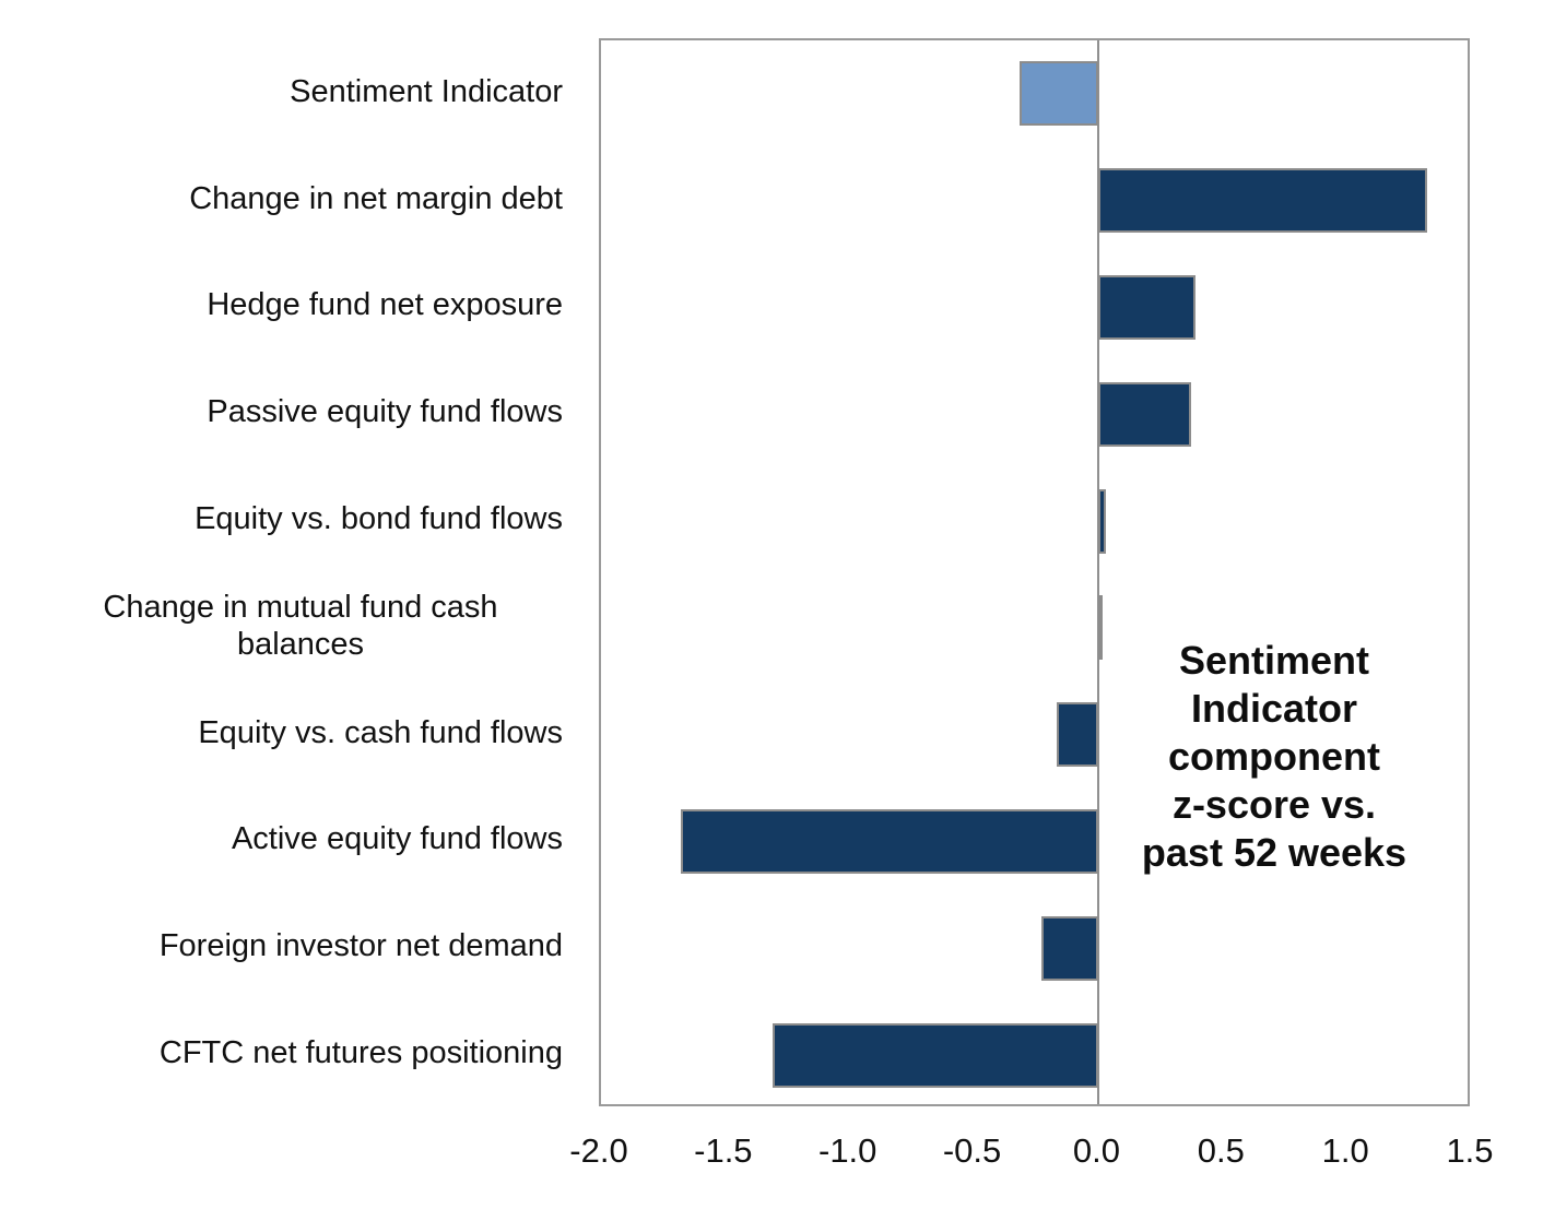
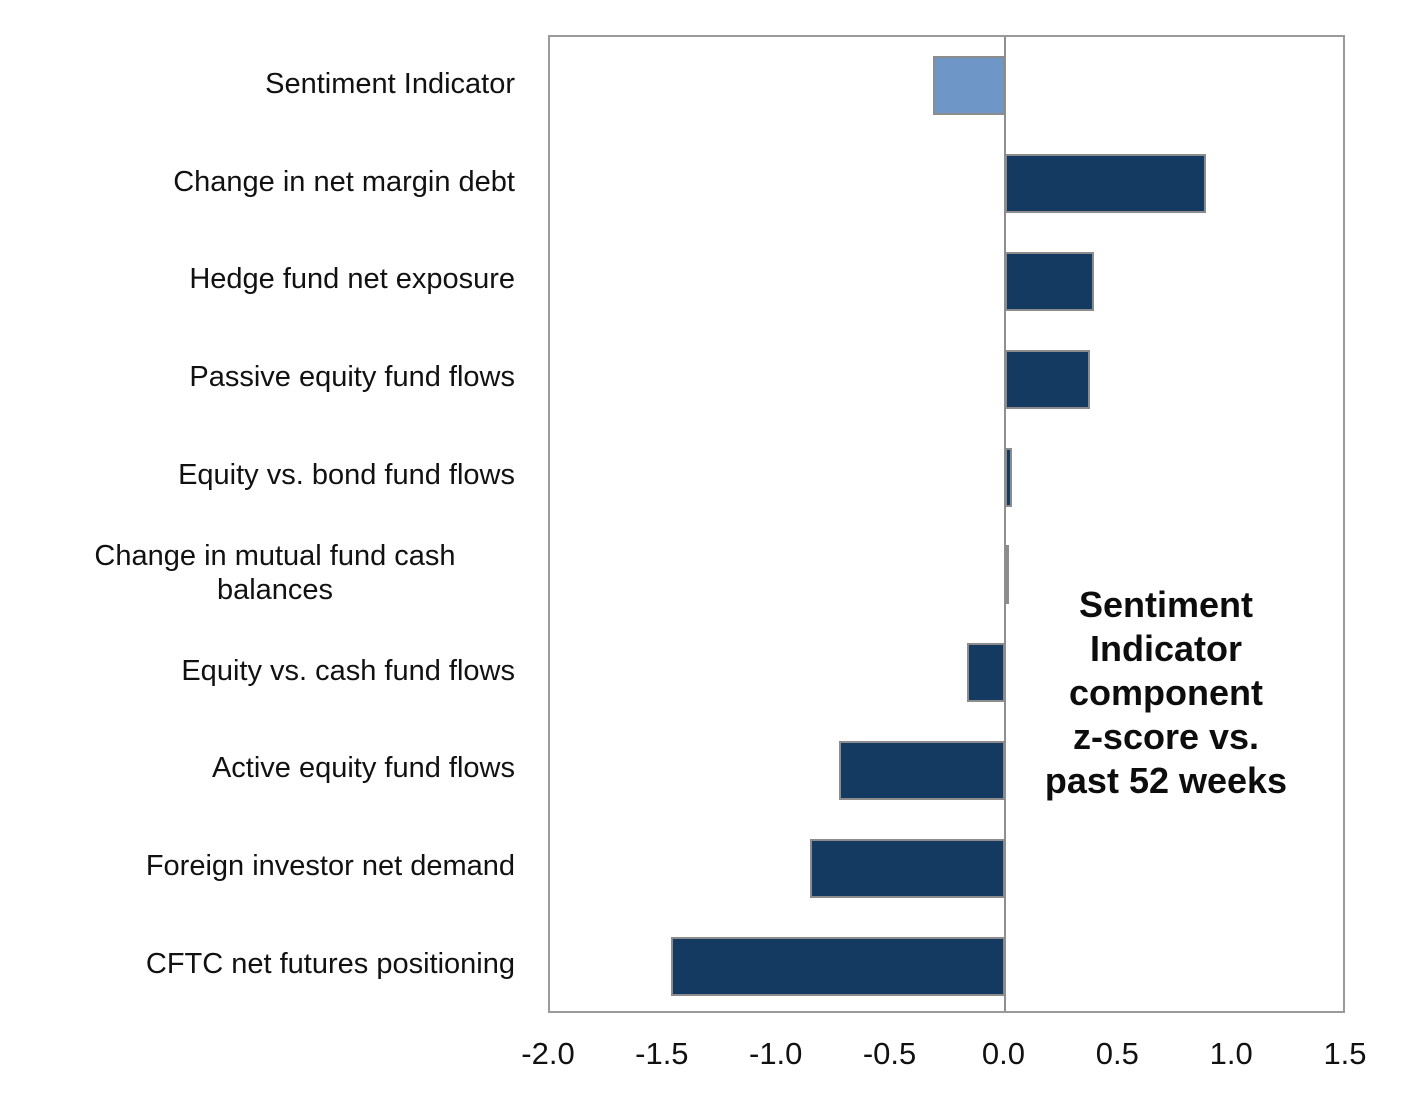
Change in net margin debt: 1.32 -> 0.88
Active equity fund flows: -1.68 -> -0.73
Foreign investor net demand: -0.23 -> -0.86
CFTC net futures positioning: -1.31 -> -1.47
